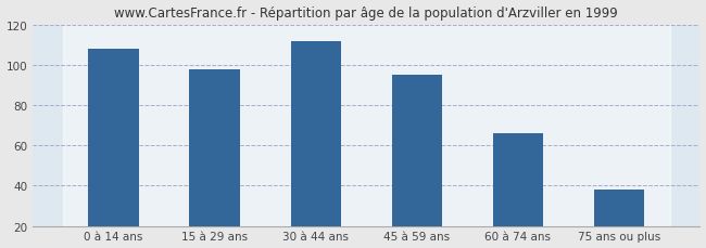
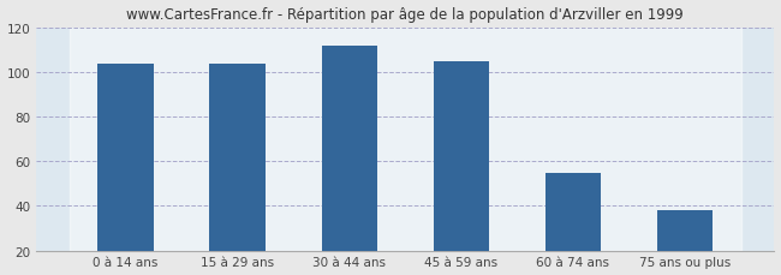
0 à 14 ans: 108 -> 104
15 à 29 ans: 98 -> 104
45 à 59 ans: 95 -> 105
60 à 74 ans: 66 -> 55
